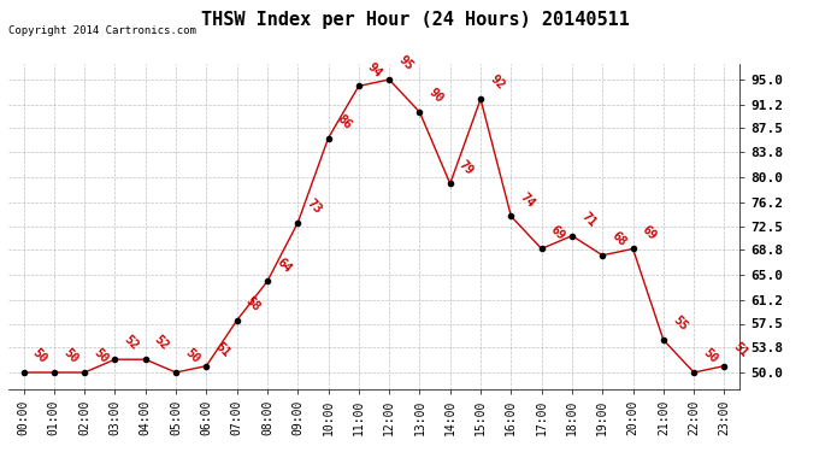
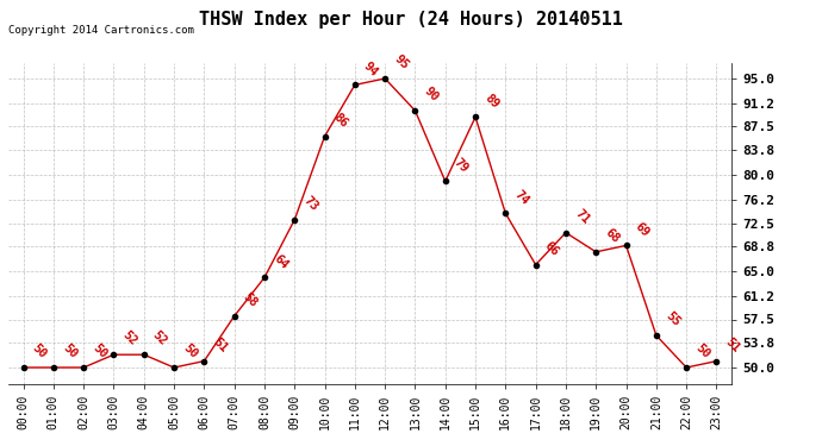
15:00: 92 -> 89
17:00: 69 -> 66
